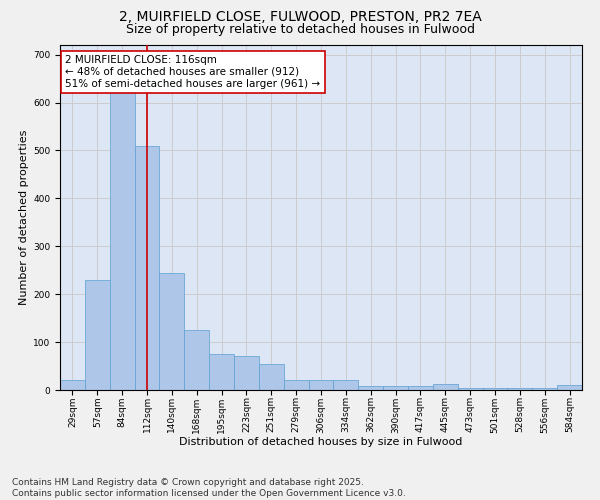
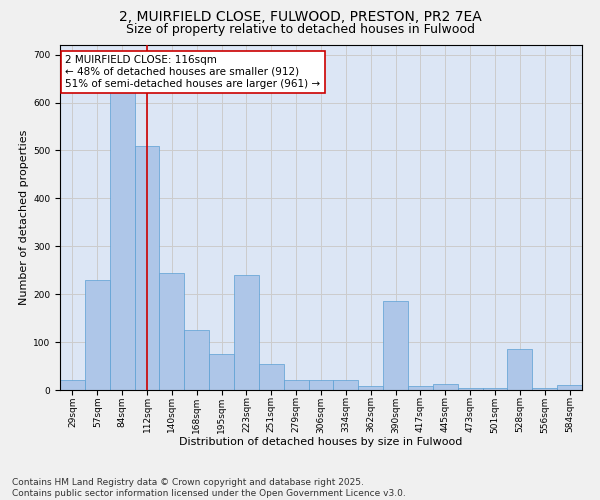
223sqm: 70 -> 240
390sqm: 8 -> 185
528sqm: 5 -> 85
